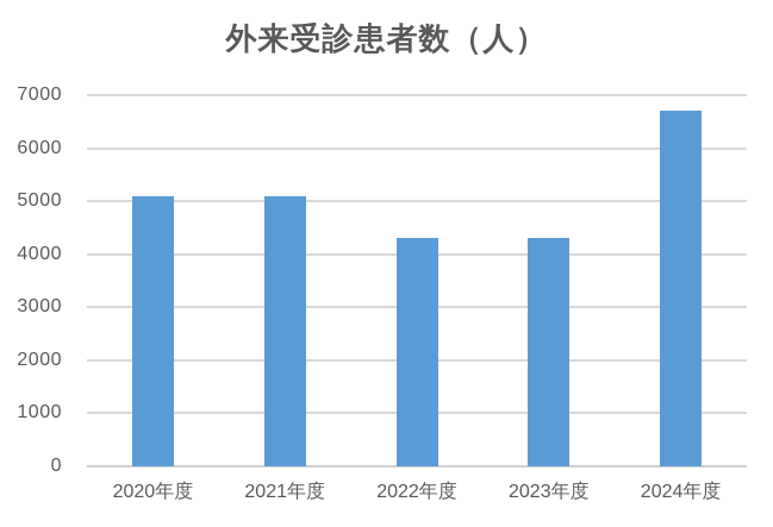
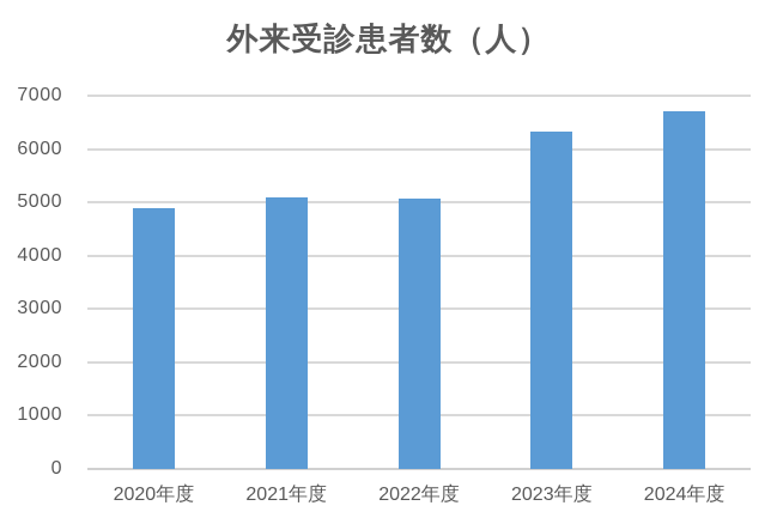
2020年度: 5100 -> 4900
2022年度: 4300 -> 5100
2023年度: 4300 -> 6300
